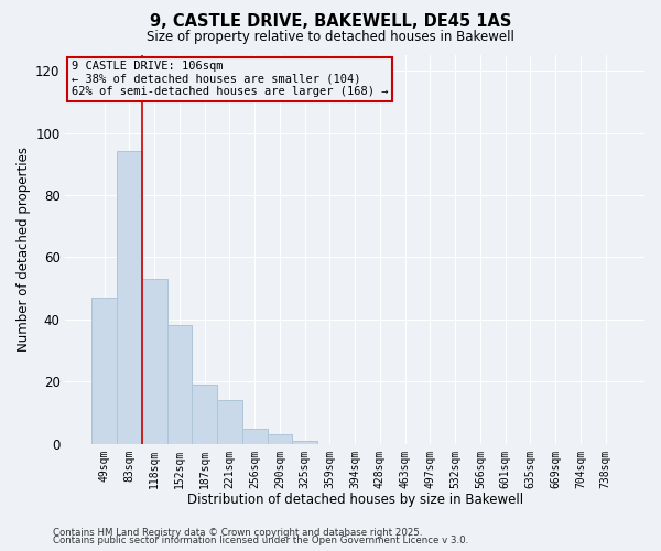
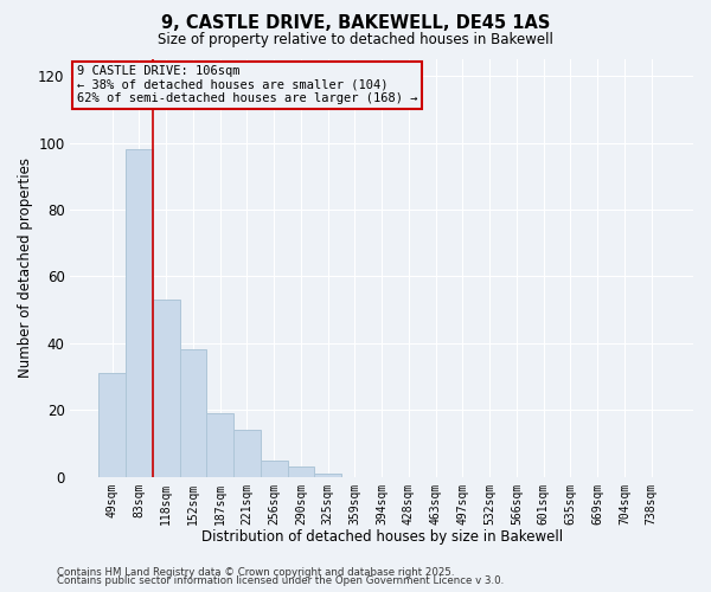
49sqm: 47 -> 31
83sqm: 94 -> 98
